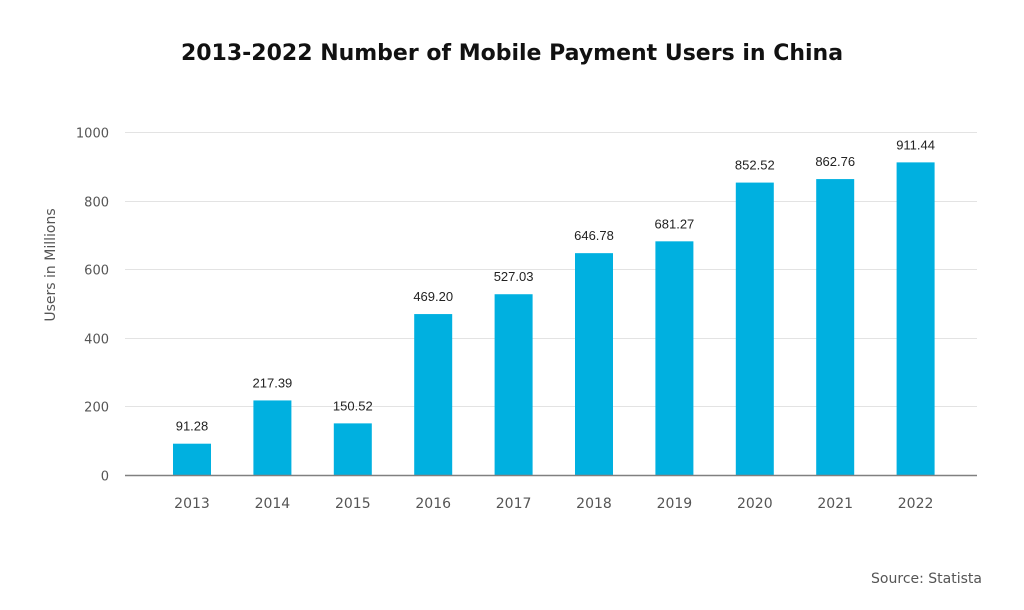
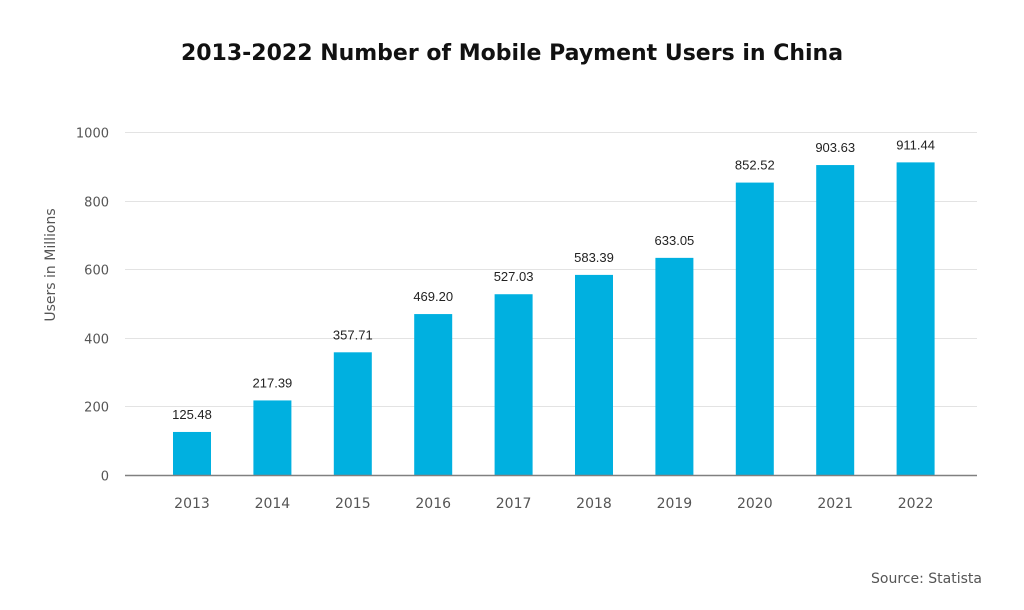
2013: 91.28 -> 125.48
2015: 150.52 -> 357.71
2018: 646.78 -> 583.39
2019: 681.27 -> 633.05
2021: 862.76 -> 903.63
